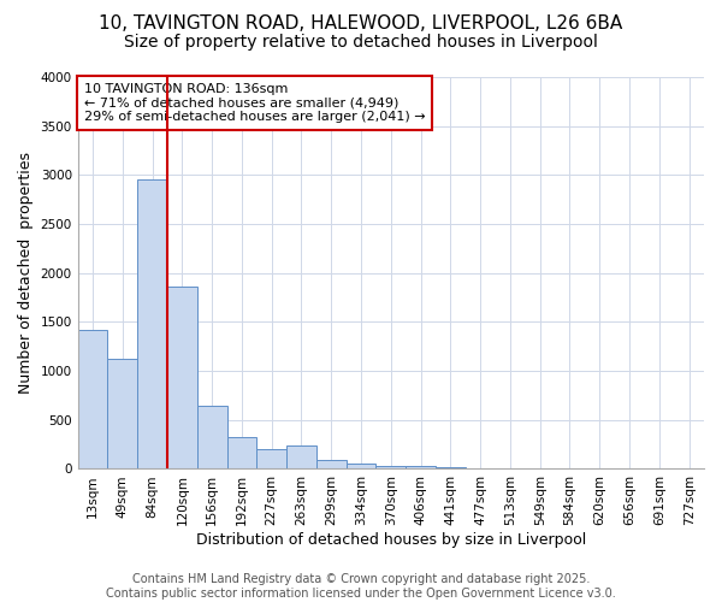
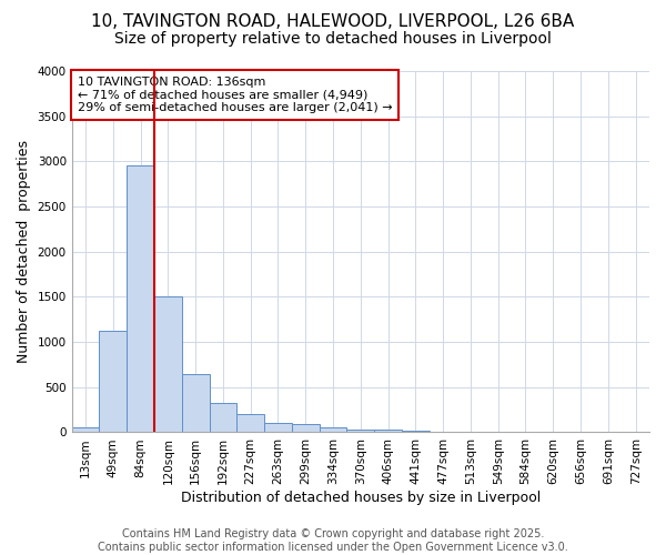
13sqm: 1420 -> 60
120sqm: 1860 -> 1510
263sqm: 240 -> 100
